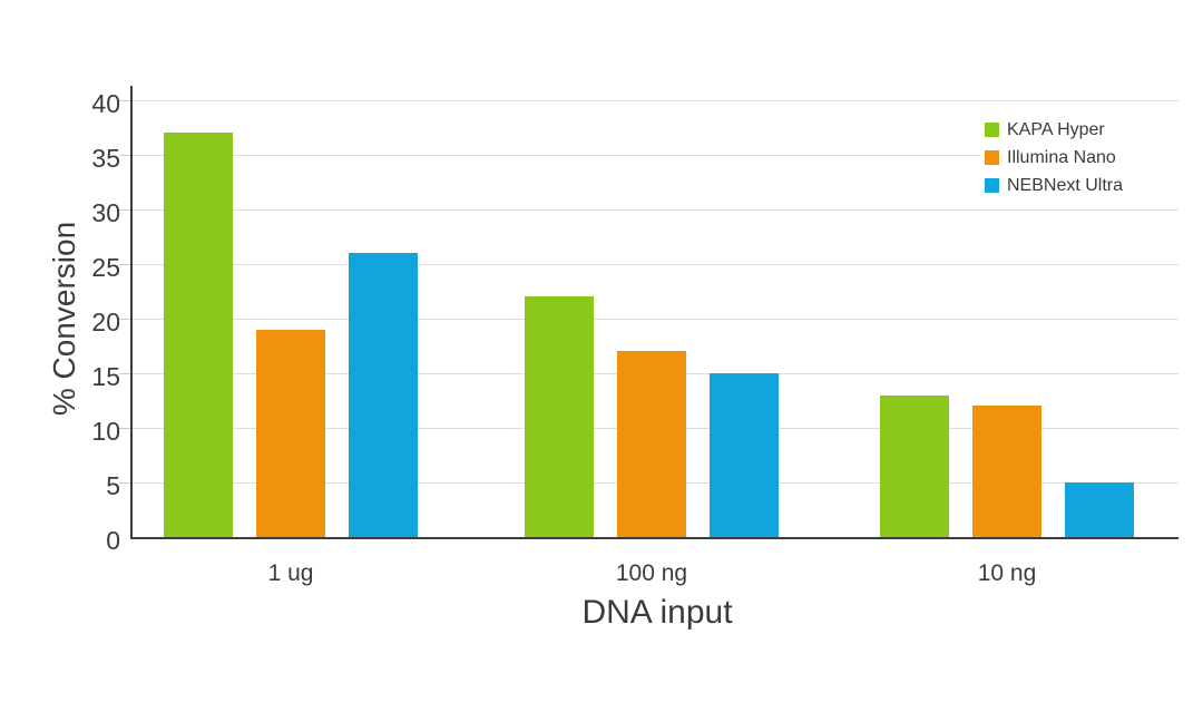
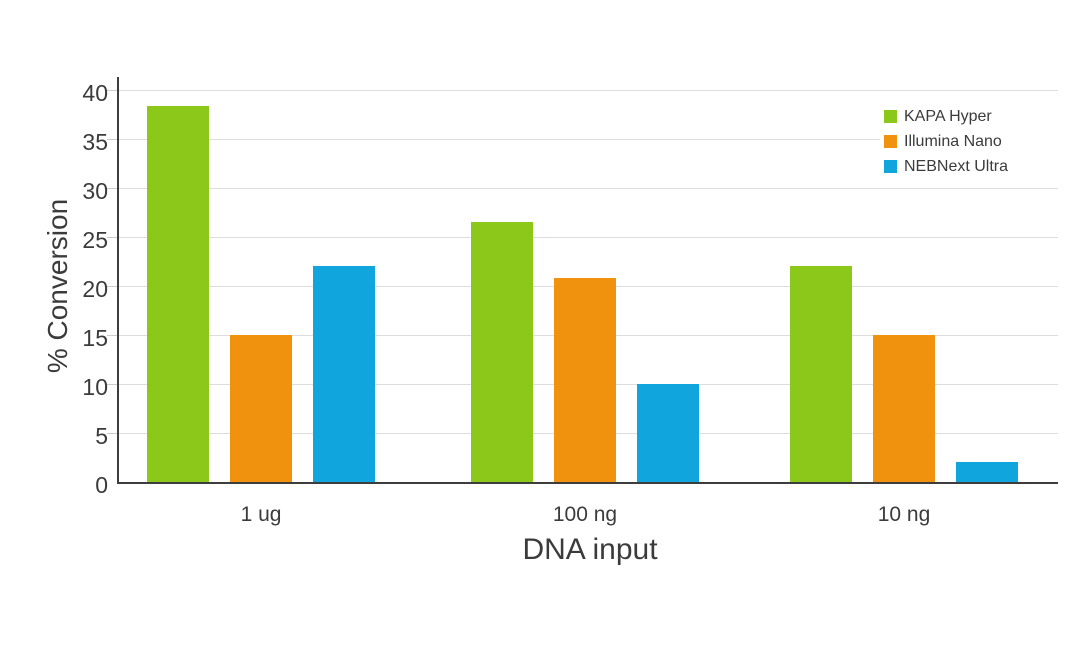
KAPA Hyper/1 ug: 37 -> 38
Illumina Nano/1 ug: 19 -> 15
NEBNext Ultra/1 ug: 26 -> 22
KAPA Hyper/100 ng: 22 -> 26
Illumina Nano/100 ng: 17 -> 21
NEBNext Ultra/100 ng: 15 -> 10
KAPA Hyper/10 ng: 13 -> 22
Illumina Nano/10 ng: 12 -> 15
NEBNext Ultra/10 ng: 5 -> 2
